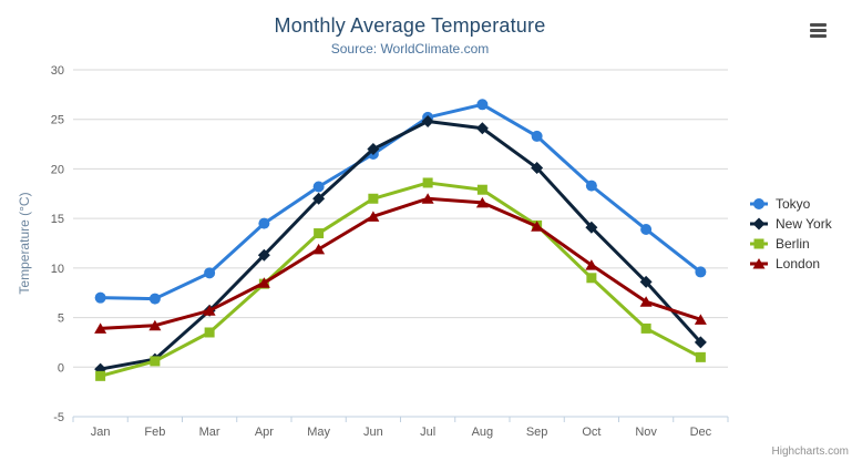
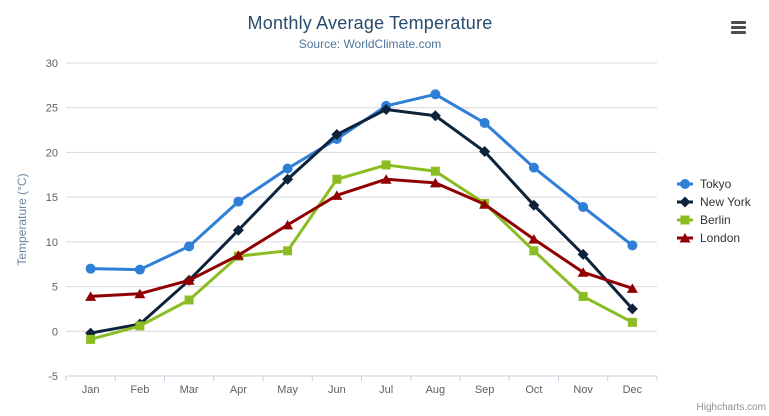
Berlin/May: 14 -> 9
